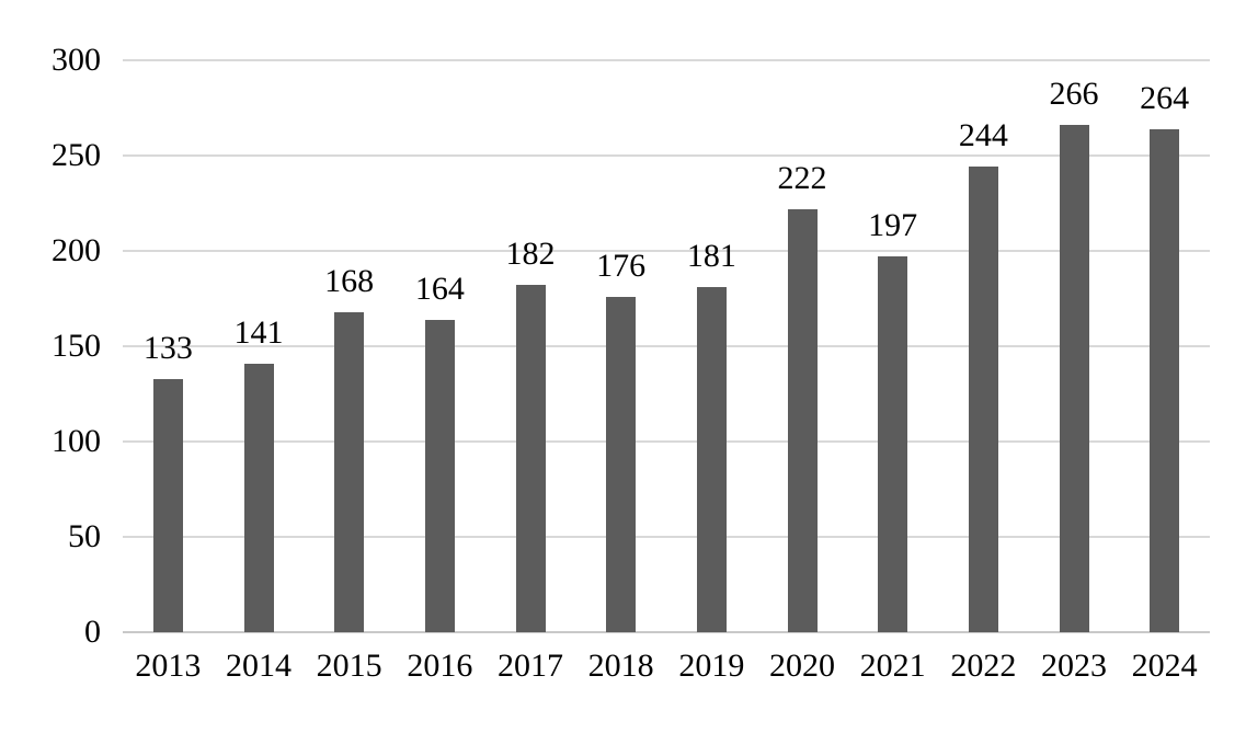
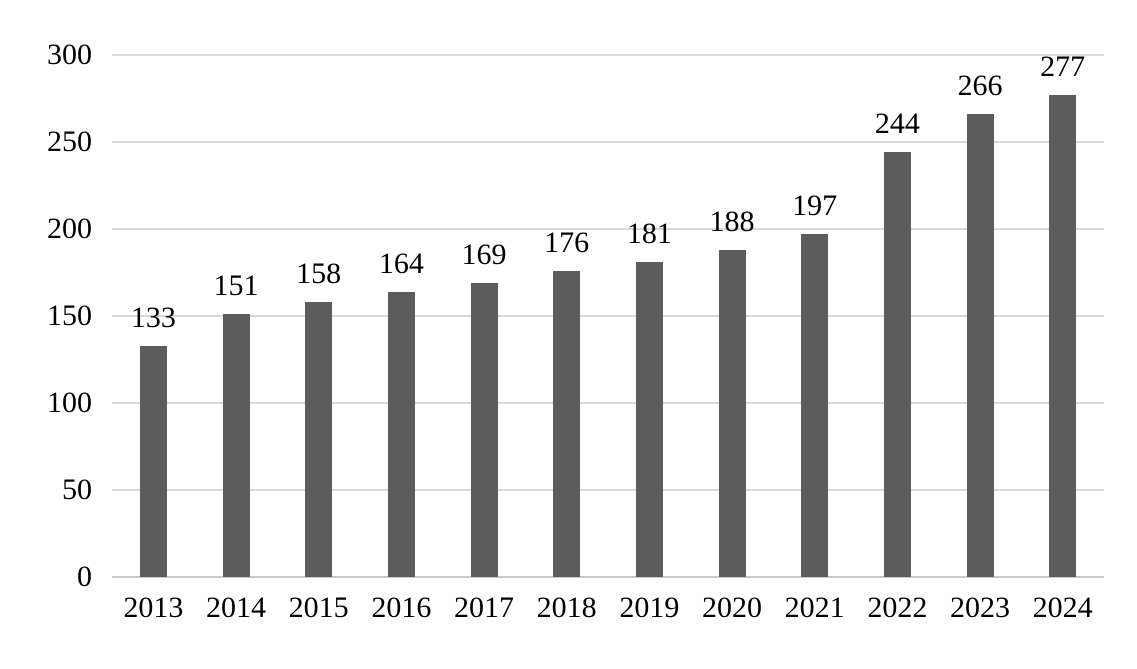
2014: 141 -> 151
2015: 168 -> 158
2017: 182 -> 169
2020: 222 -> 188
2024: 264 -> 277
